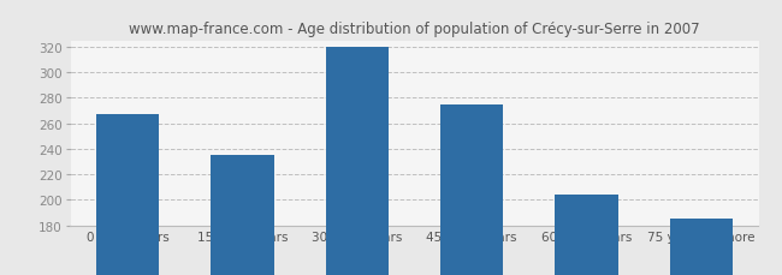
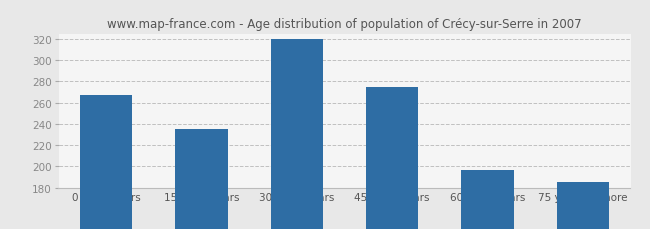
60 to 74 years: 204 -> 197
